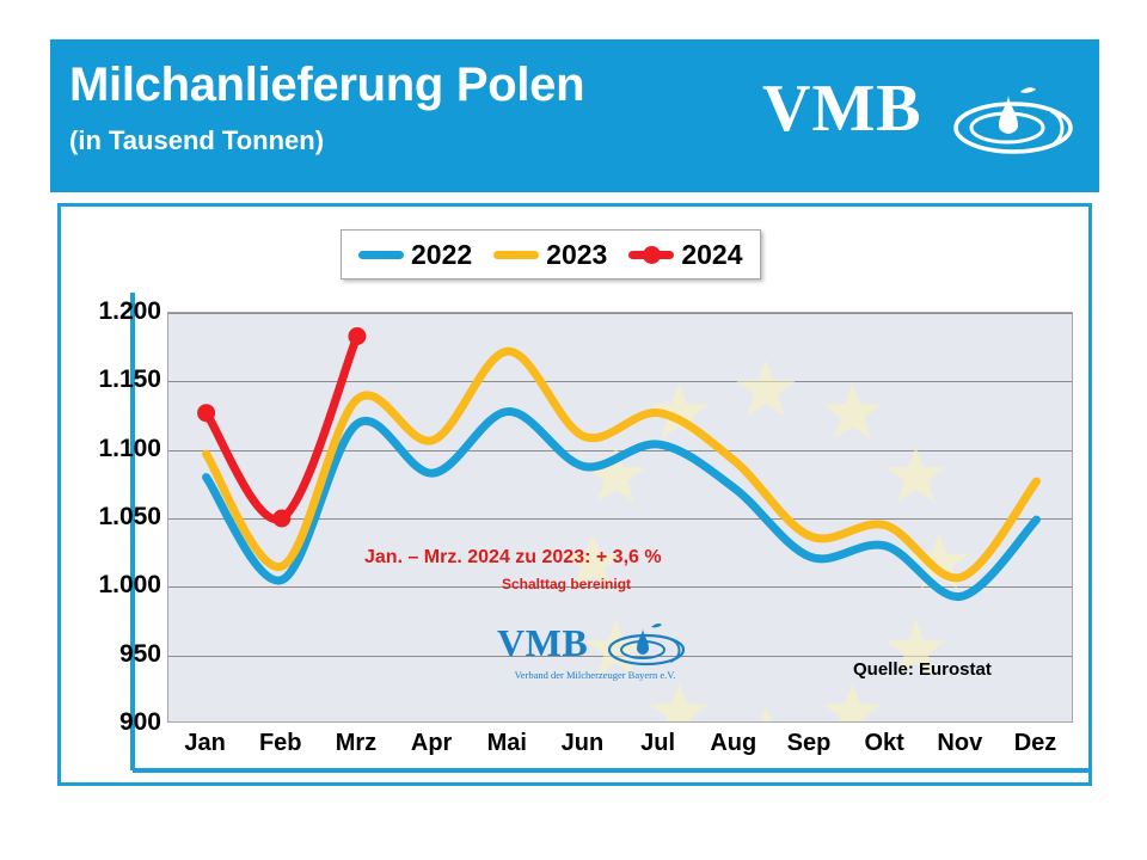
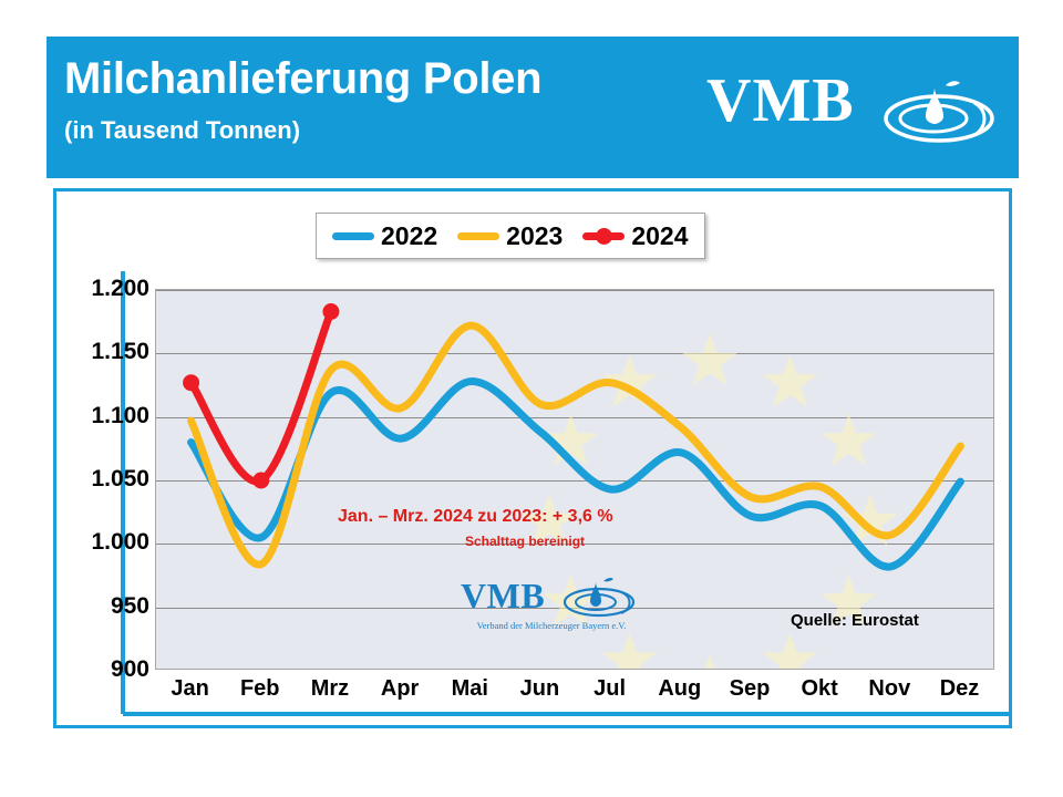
2023/Feb: 1015 -> 984
2022/Jul: 1104 -> 1043
2022/Nov: 993 -> 982
